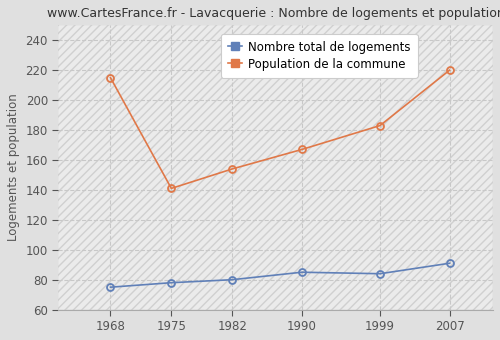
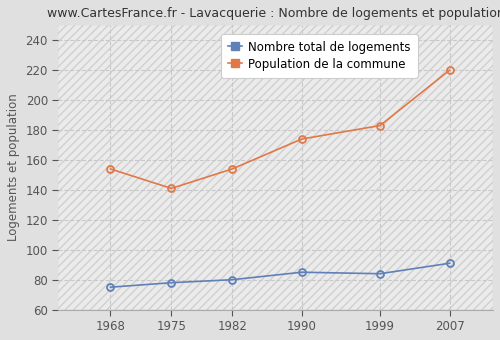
Population de la commune/1968: 215 -> 154
Population de la commune/1990: 167 -> 174
